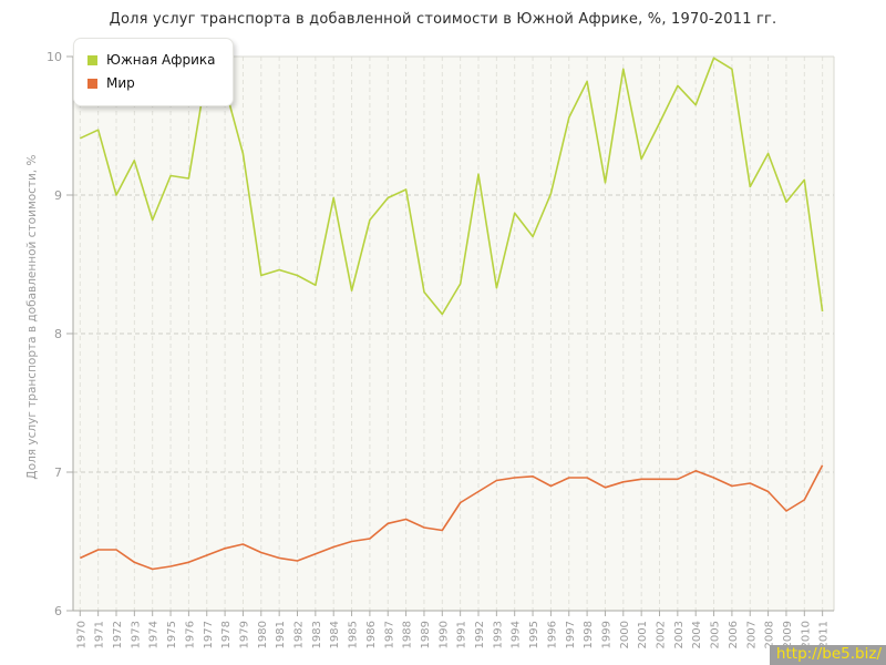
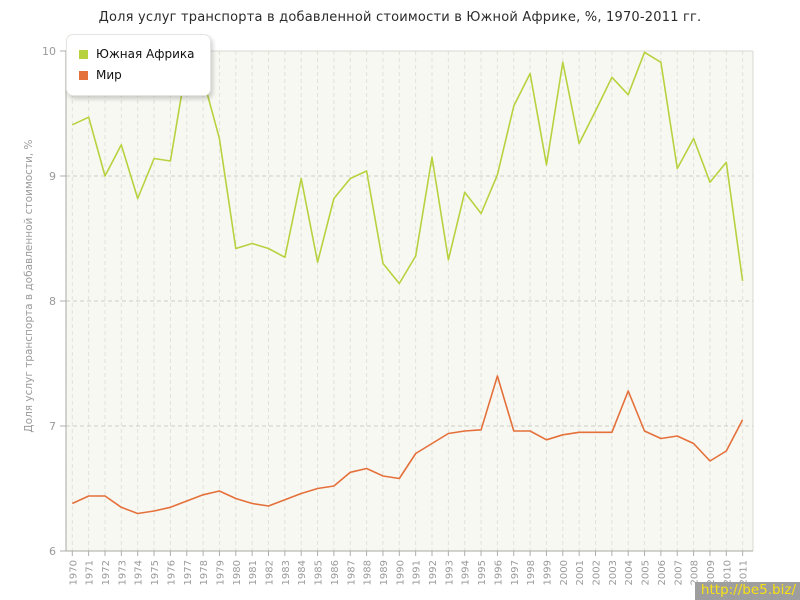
Мир/1996: 6.90 -> 7.40
Мир/2004: 7.01 -> 7.28
